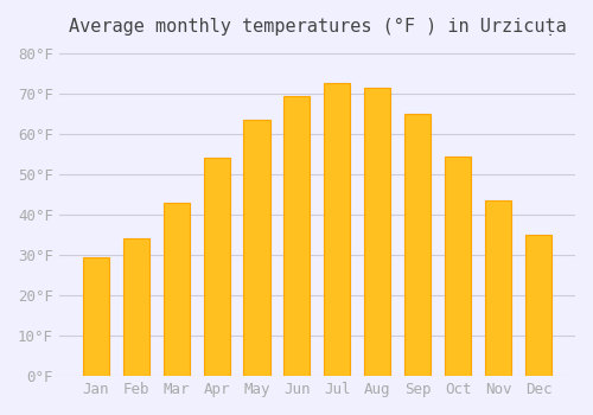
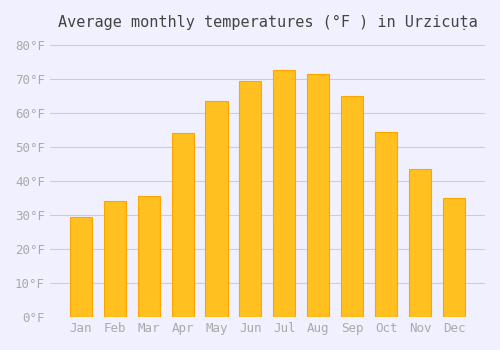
Mar: 43.0°F -> 35.5°F
